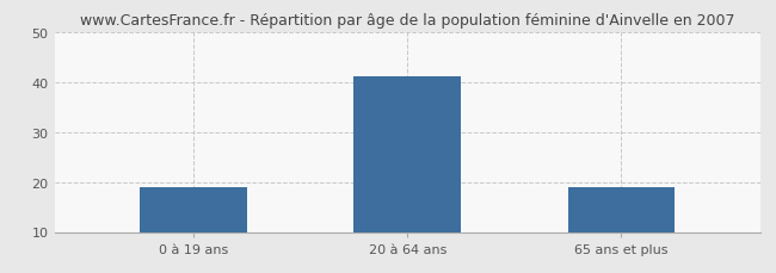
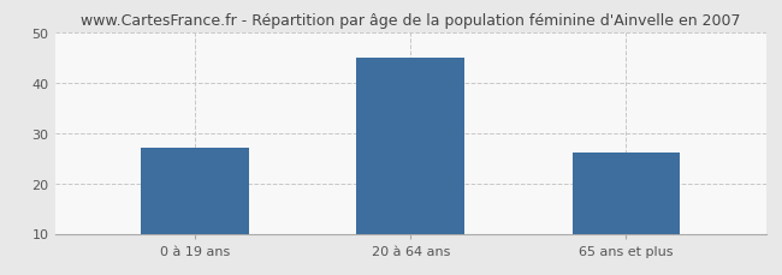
0 à 19 ans: 19 -> 27
20 à 64 ans: 41 -> 45
65 ans et plus: 19 -> 26
